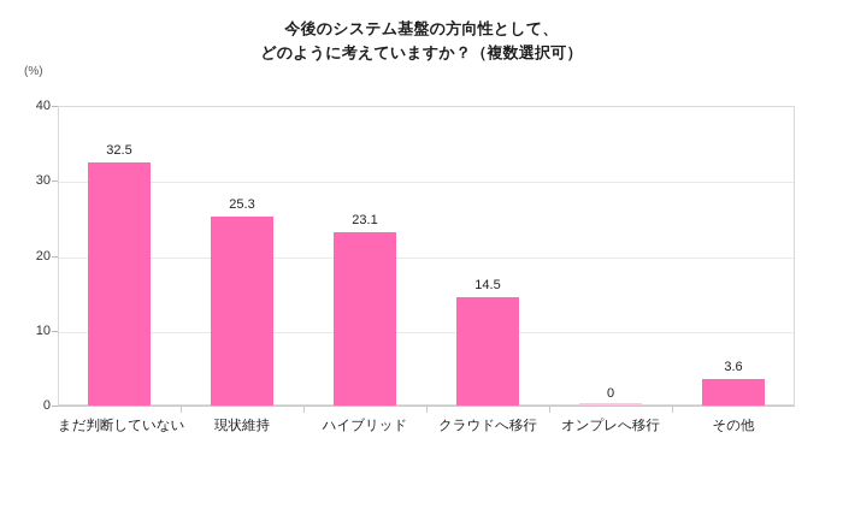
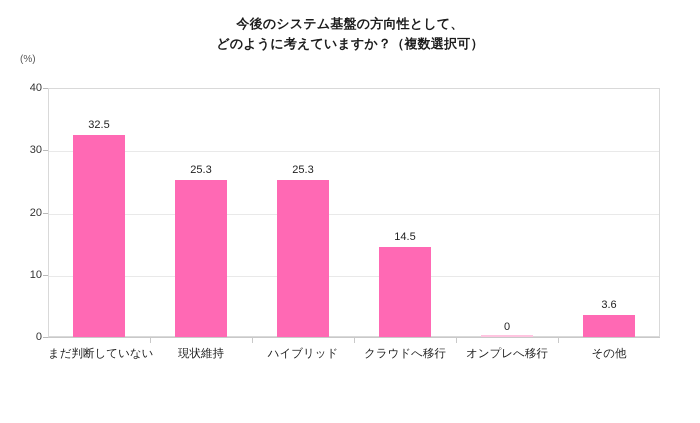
ハイブリッド: 23.1 -> 25.3
